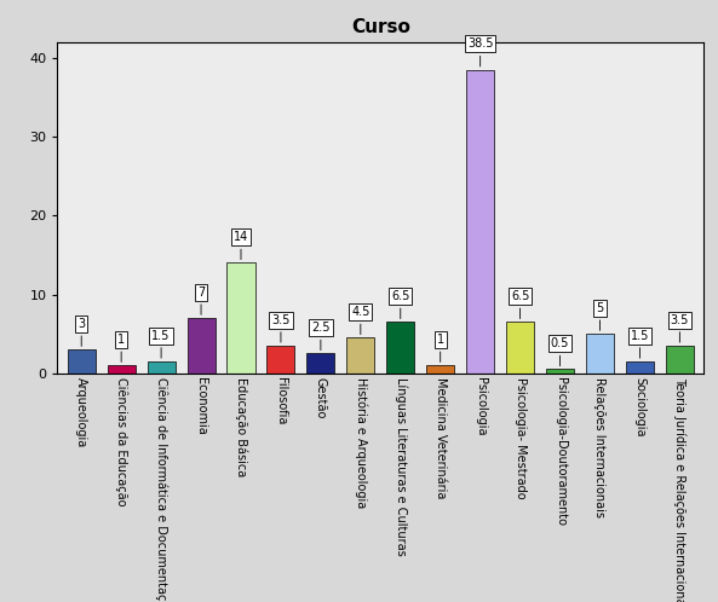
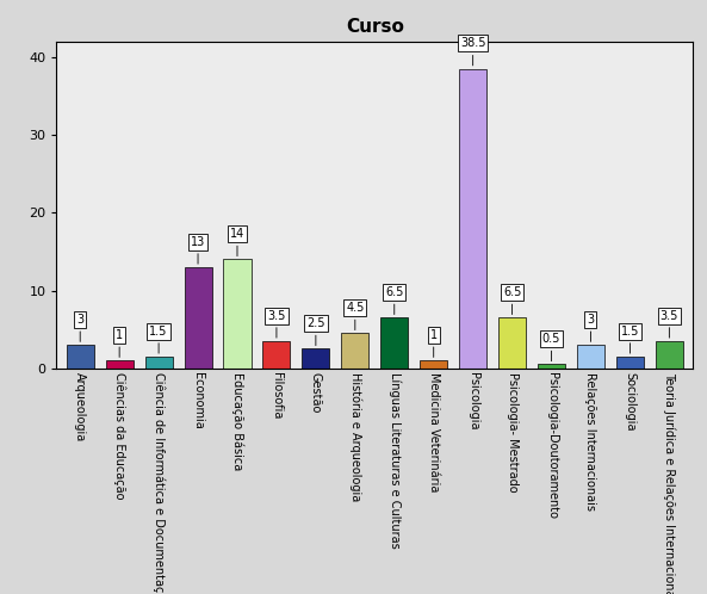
Economia: 7 -> 13
Relações Internacionais: 5 -> 3
